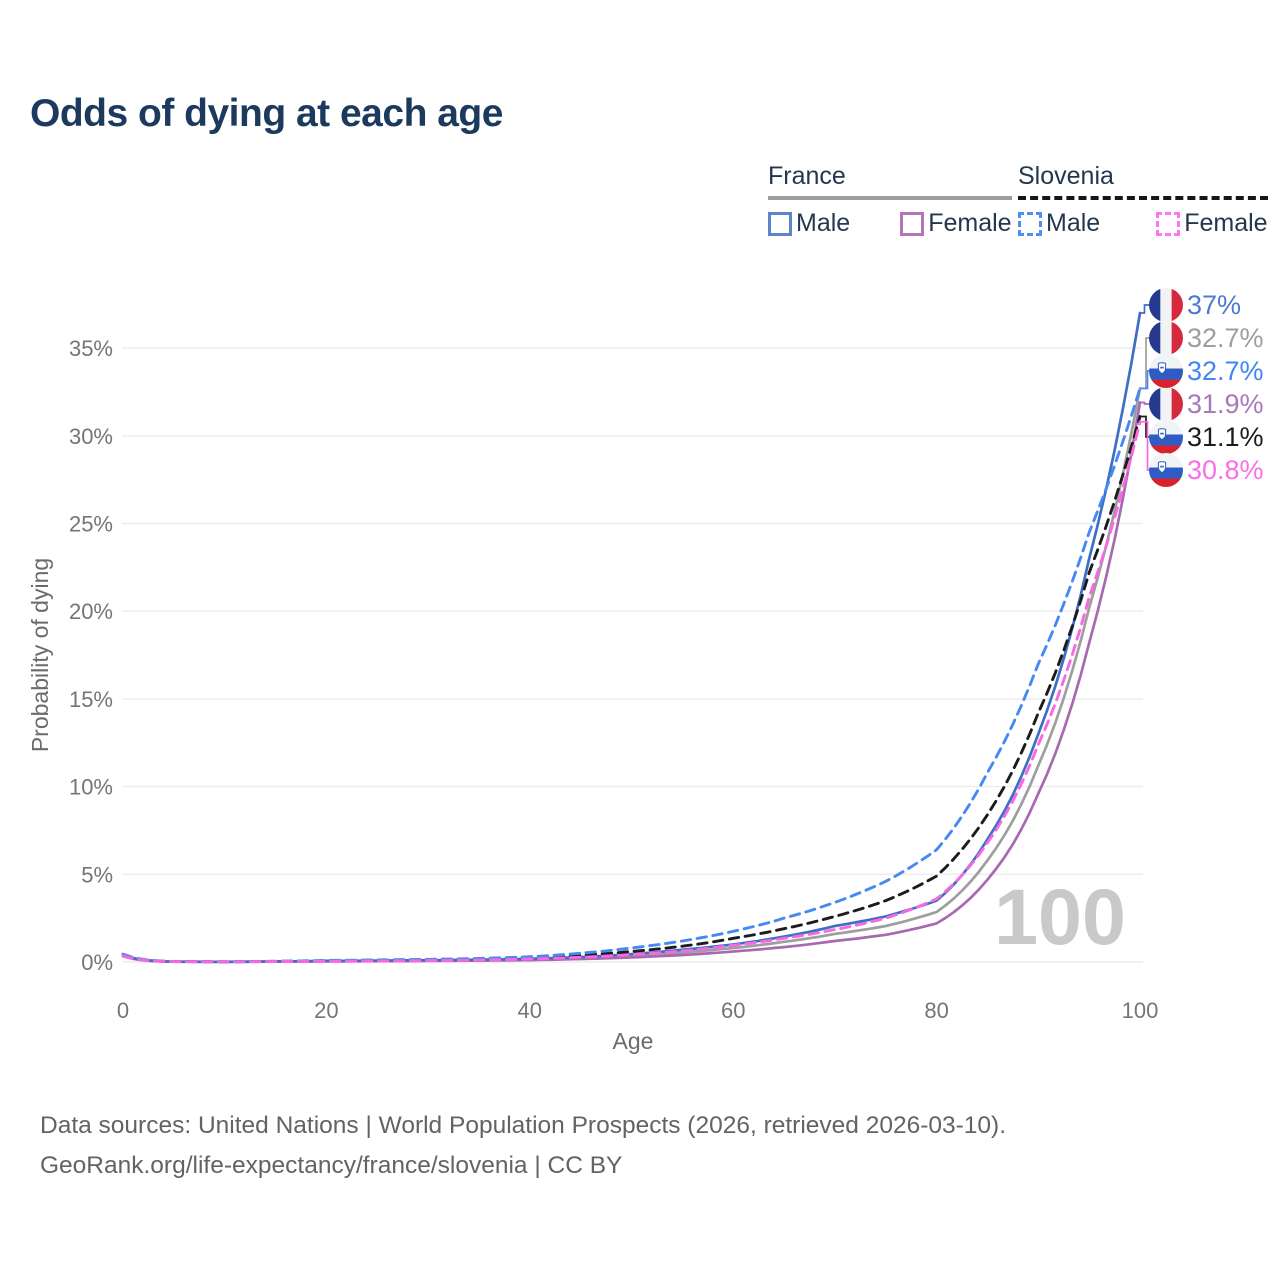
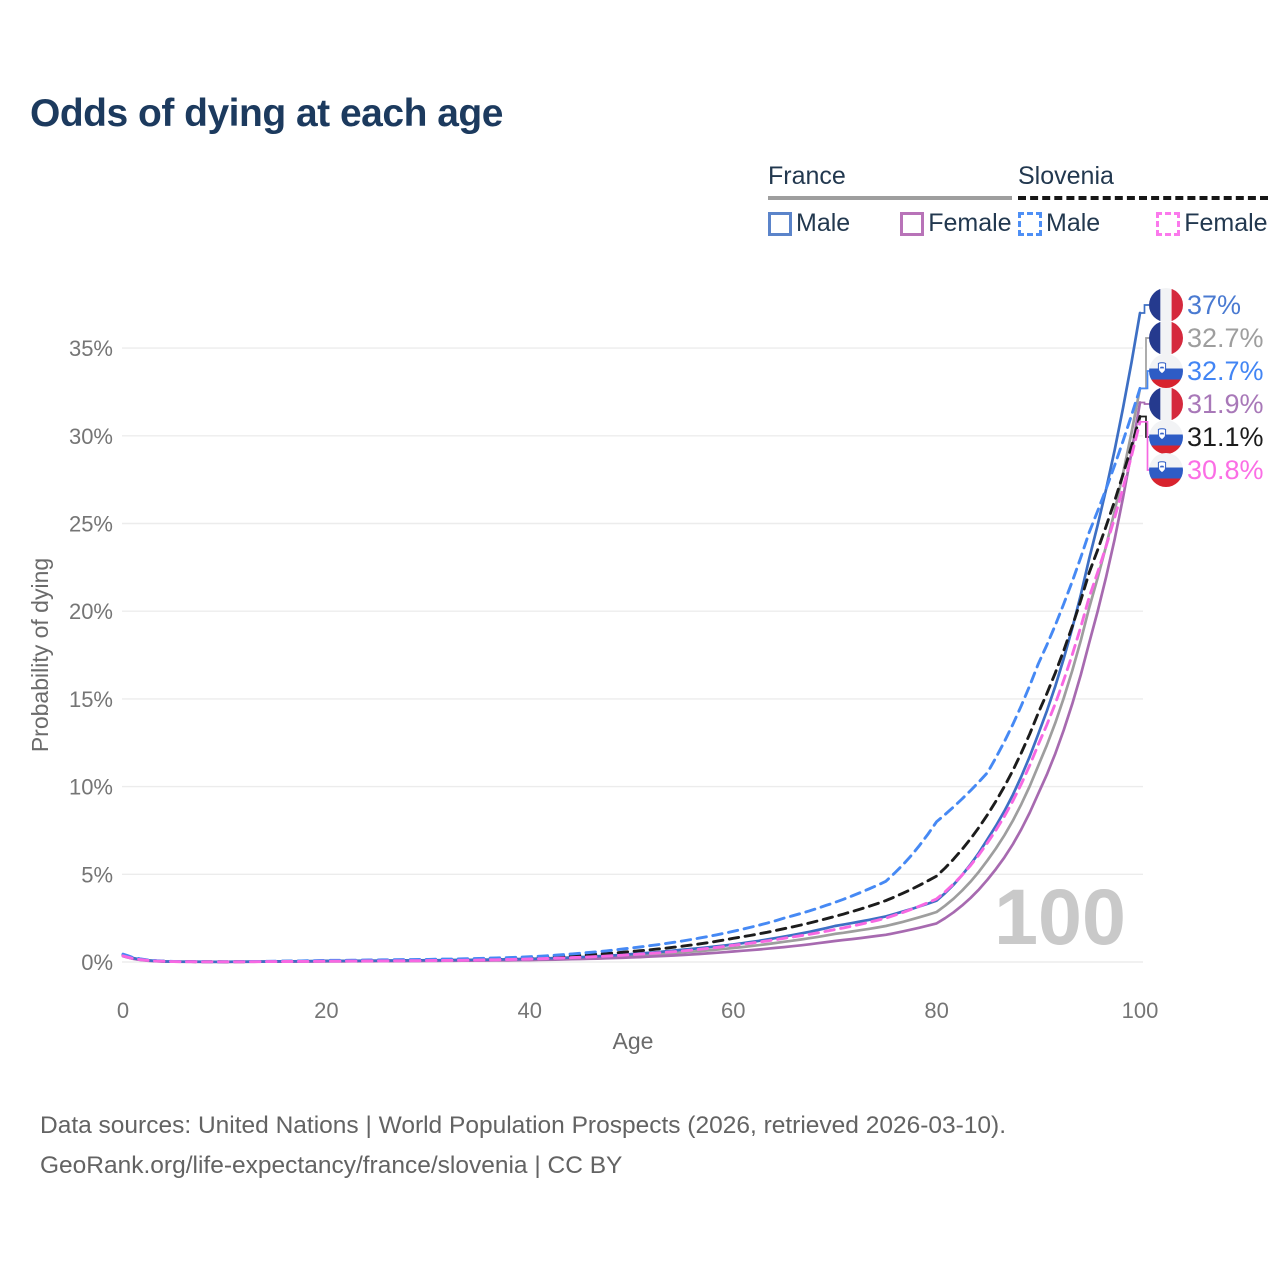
Slovenia Male/80: 6.4% -> 8.0%
